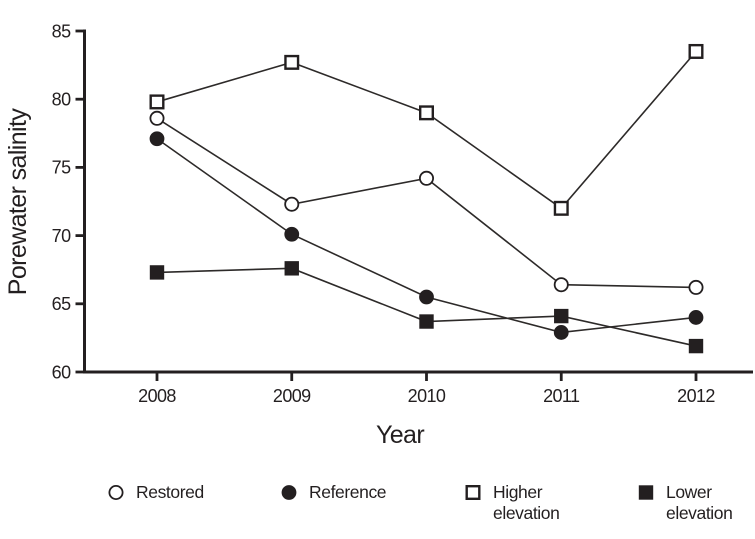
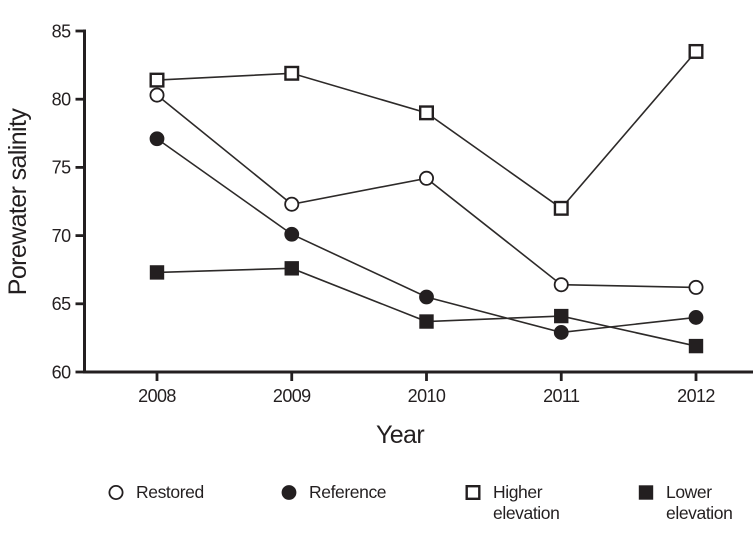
Restored/2008: 78.6 -> 80.3
Higher elevation/2008: 79.8 -> 81.4
Higher elevation/2009: 82.7 -> 81.9
